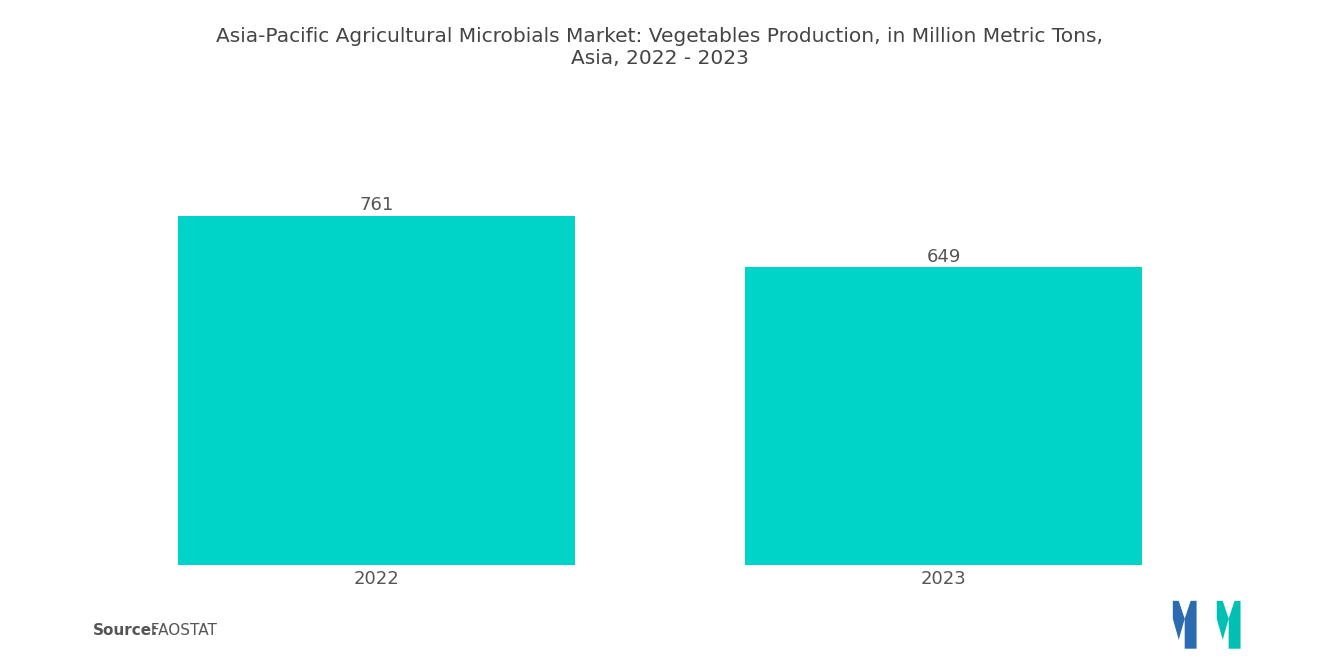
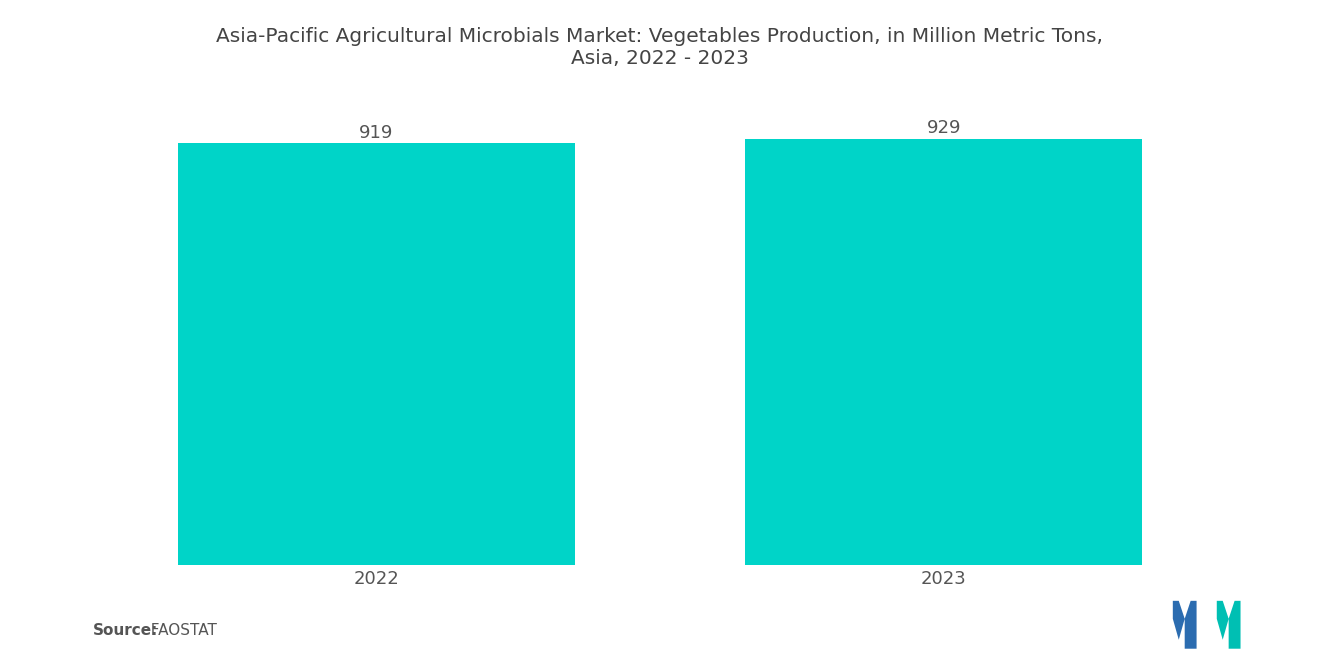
2022: 761 -> 919
2023: 649 -> 929
